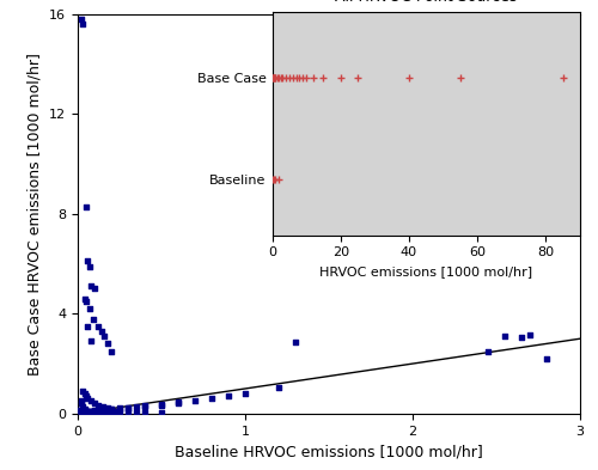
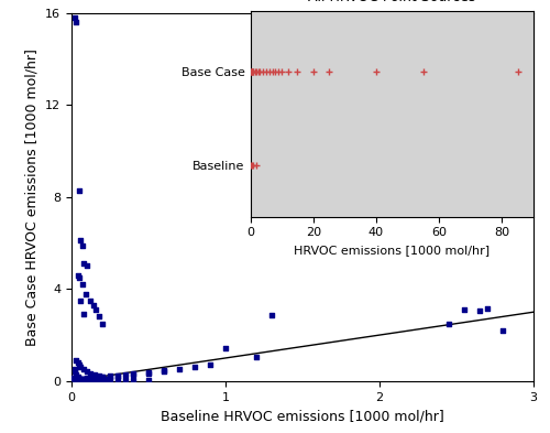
1: 0.80 -> 1.45
